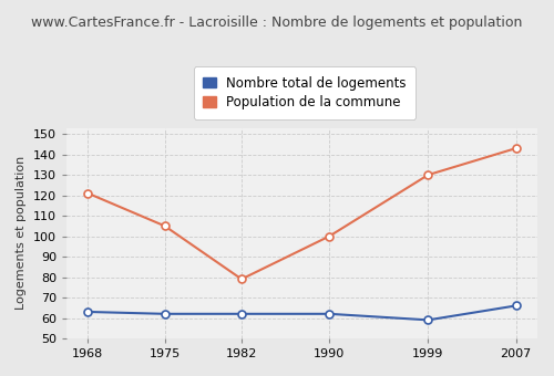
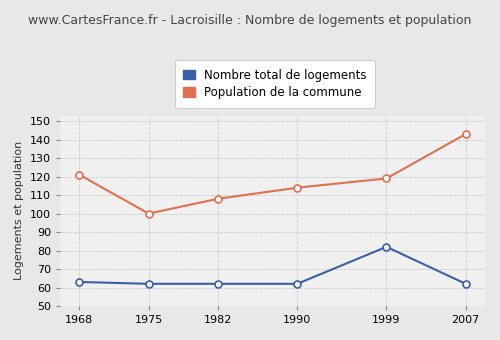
Population de la commune/1975: 105 -> 100
Population de la commune/1982: 79 -> 108
Population de la commune/1990: 100 -> 114
Nombre total de logements/1999: 59 -> 82
Population de la commune/1999: 130 -> 119
Nombre total de logements/2007: 66 -> 62
